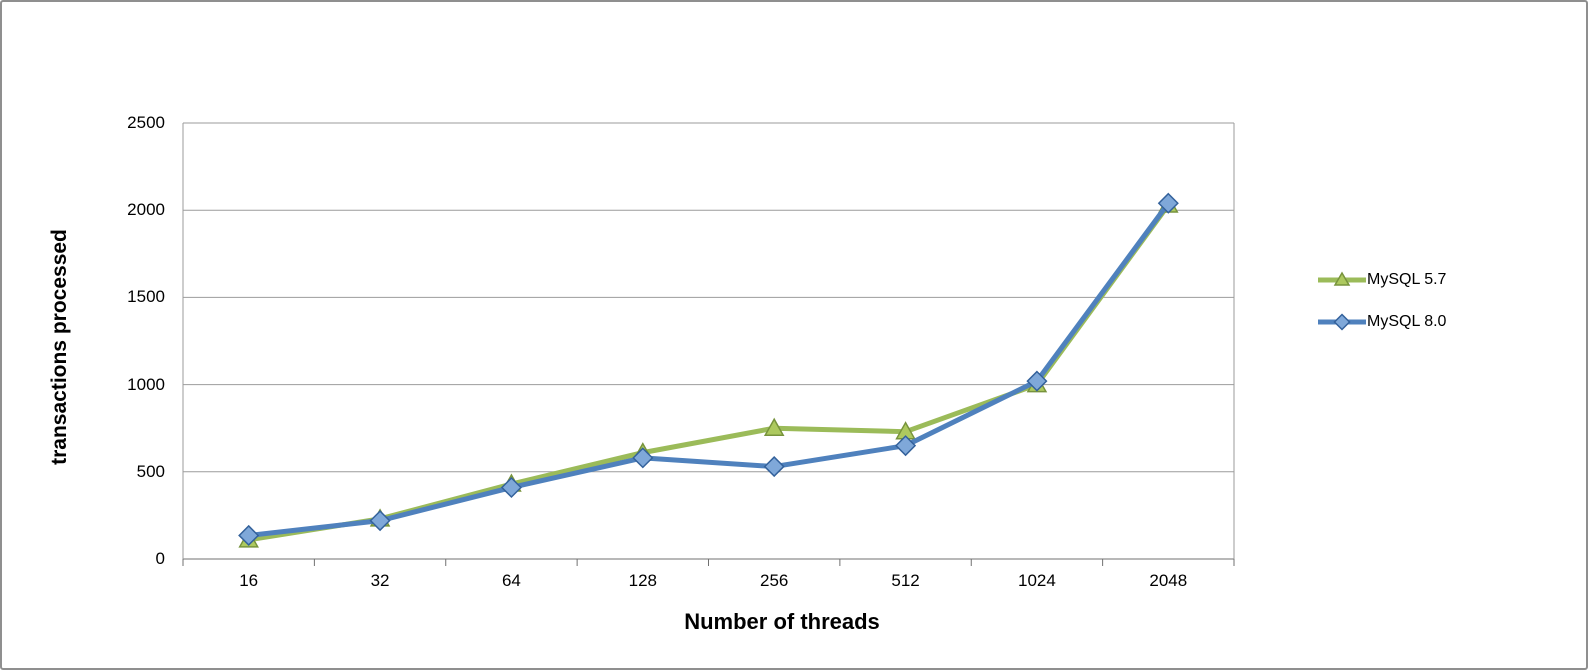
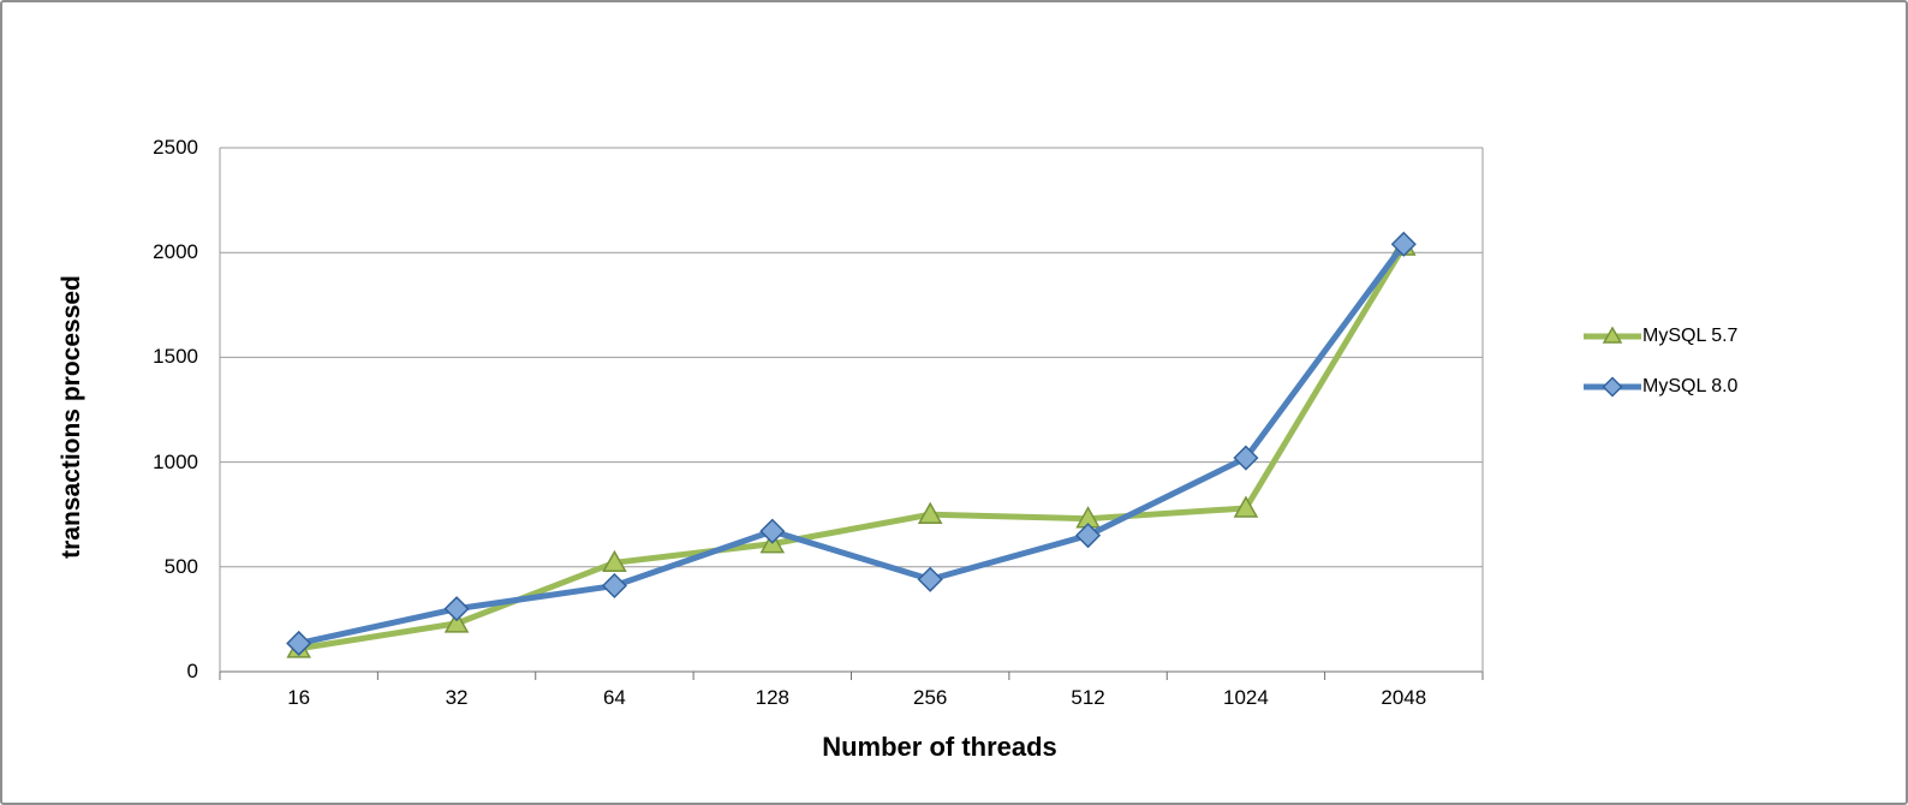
MySQL 8.0/32: 220 -> 300
MySQL 5.7/64: 430 -> 520
MySQL 8.0/128: 580 -> 670
MySQL 8.0/256: 530 -> 440
MySQL 5.7/1024: 1000 -> 780
